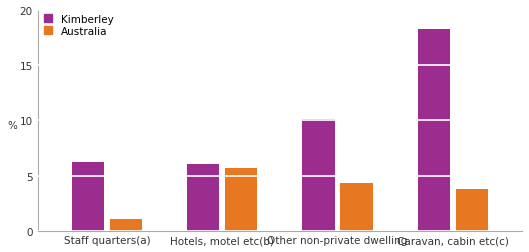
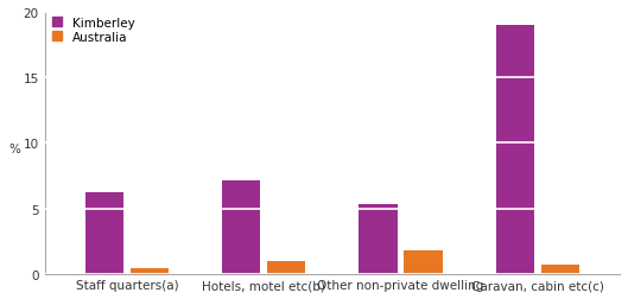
Australia/Staff quarters(a): 1.1 -> 0.4
Kimberley/Hotels, motel etc(b): 6.1 -> 7.1
Australia/Hotels, motel etc(b): 5.7 -> 1.0
Kimberley/Other non-private dwelling: 10.1 -> 5.3
Australia/Other non-private dwelling: 4.3 -> 1.8
Kimberley/Caravan, cabin etc(c): 18.3 -> 19.0
Australia/Caravan, cabin etc(c): 3.8 -> 0.7
